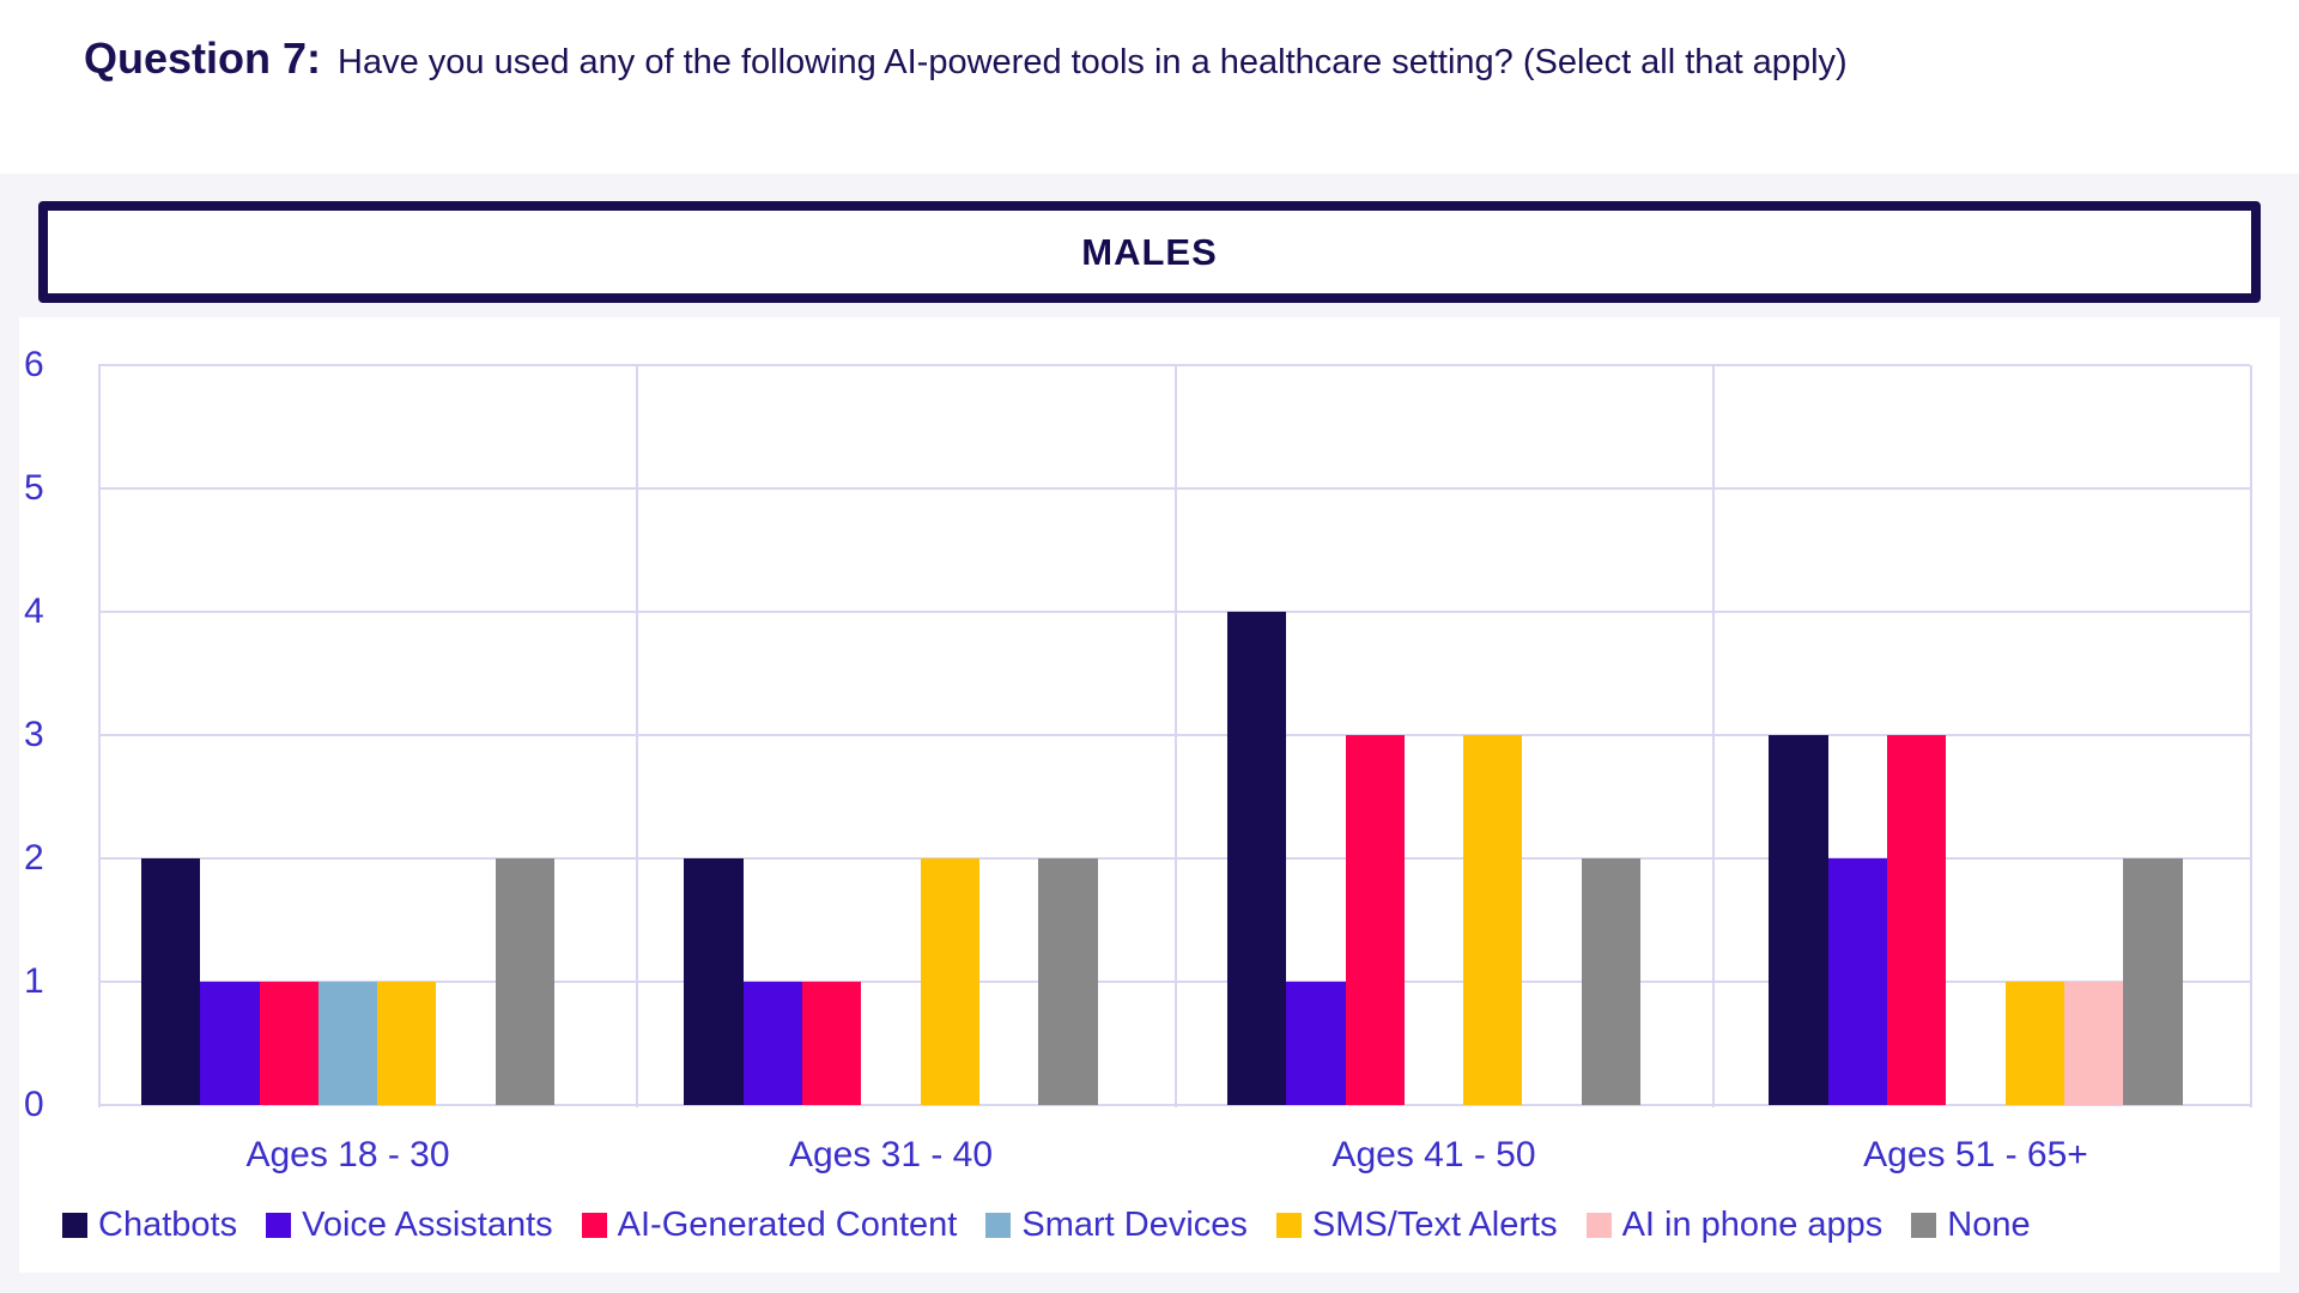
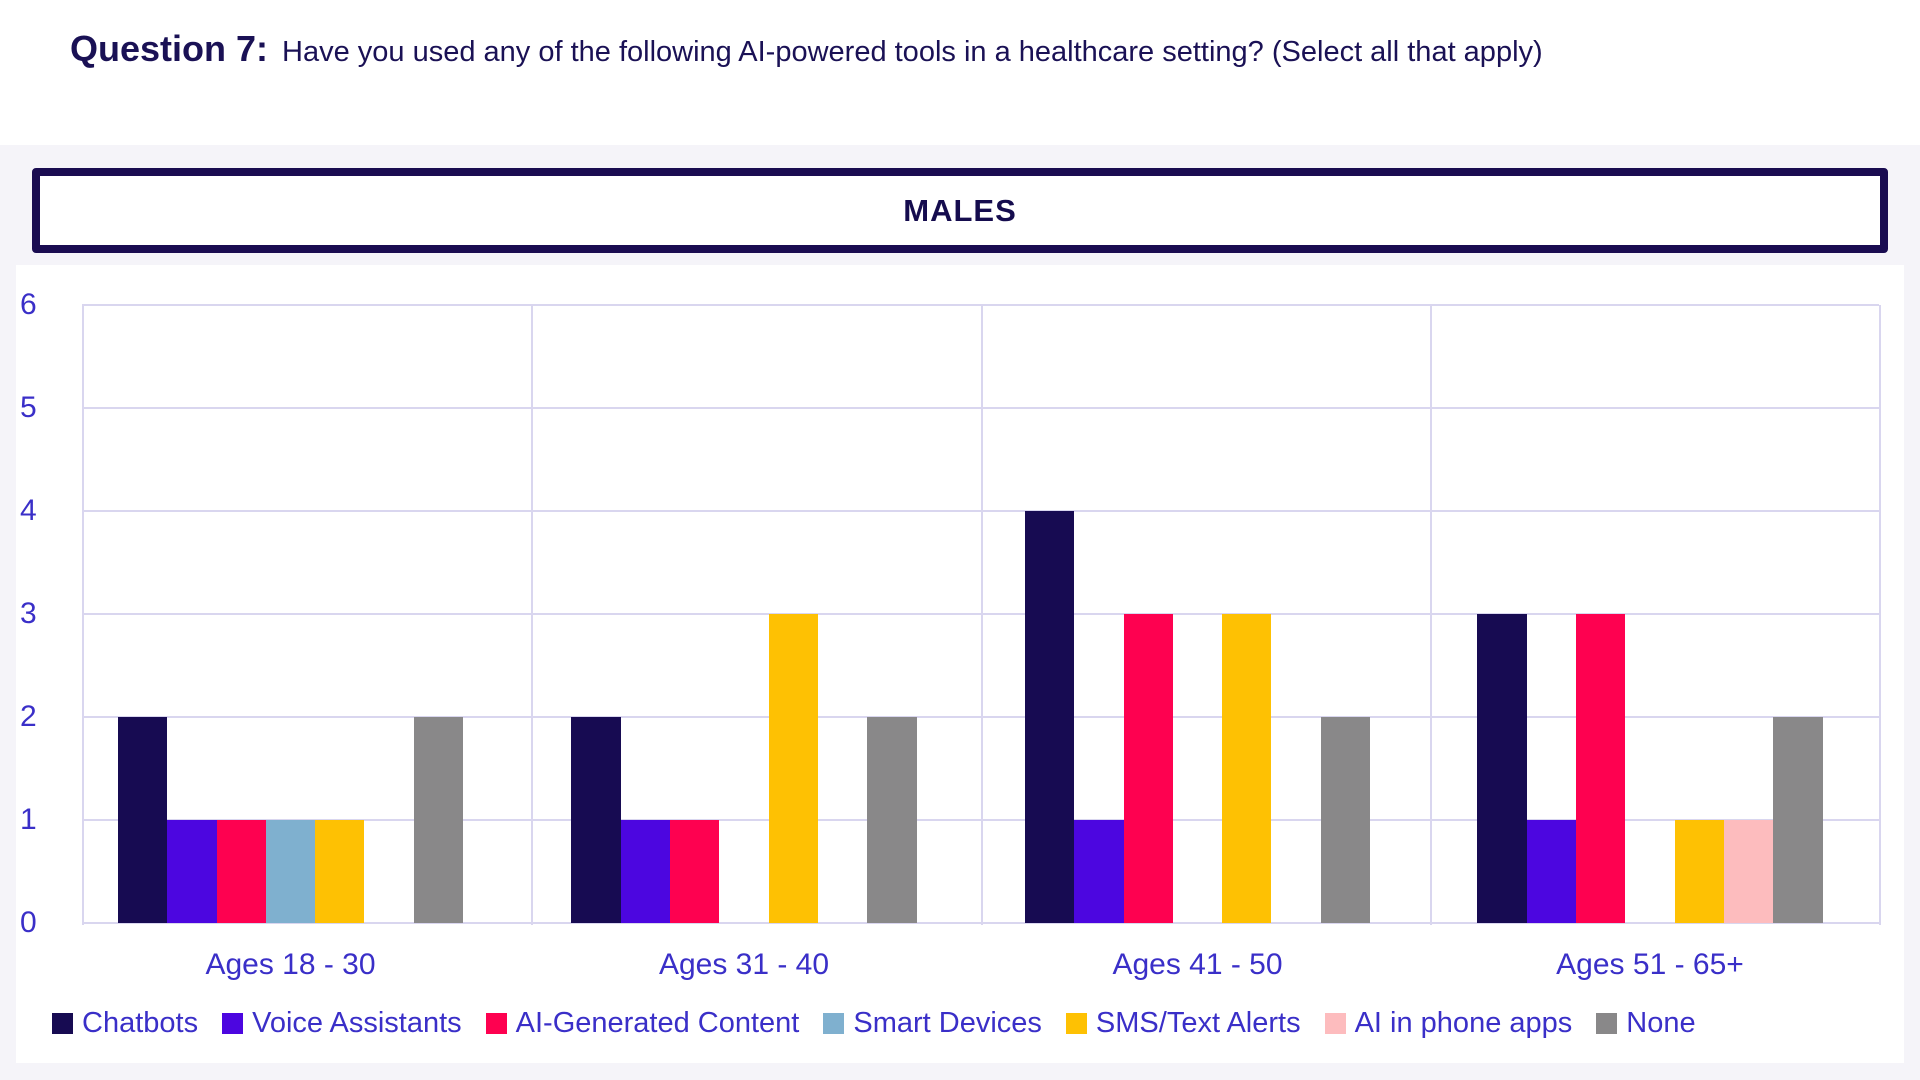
SMS/Text Alerts/Ages 31 - 40: 2 -> 3
Voice Assistants/Ages 51 - 65+: 2 -> 1
